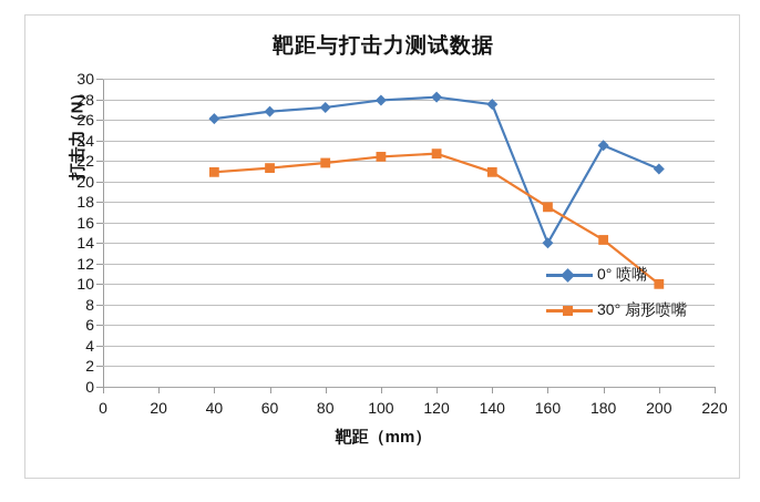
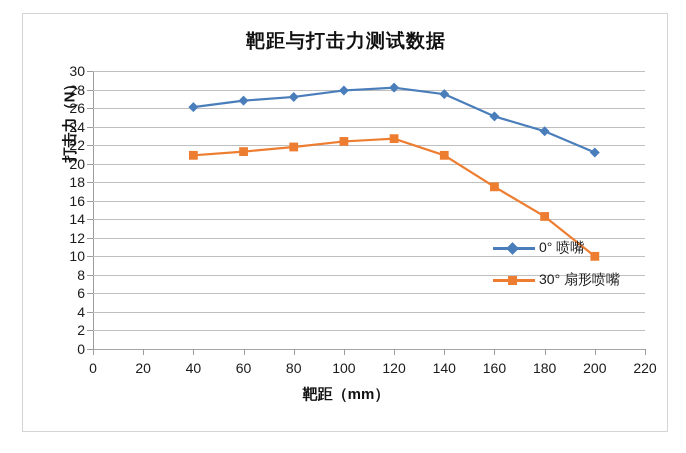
0° 喷嘴/160: 14 -> 25
